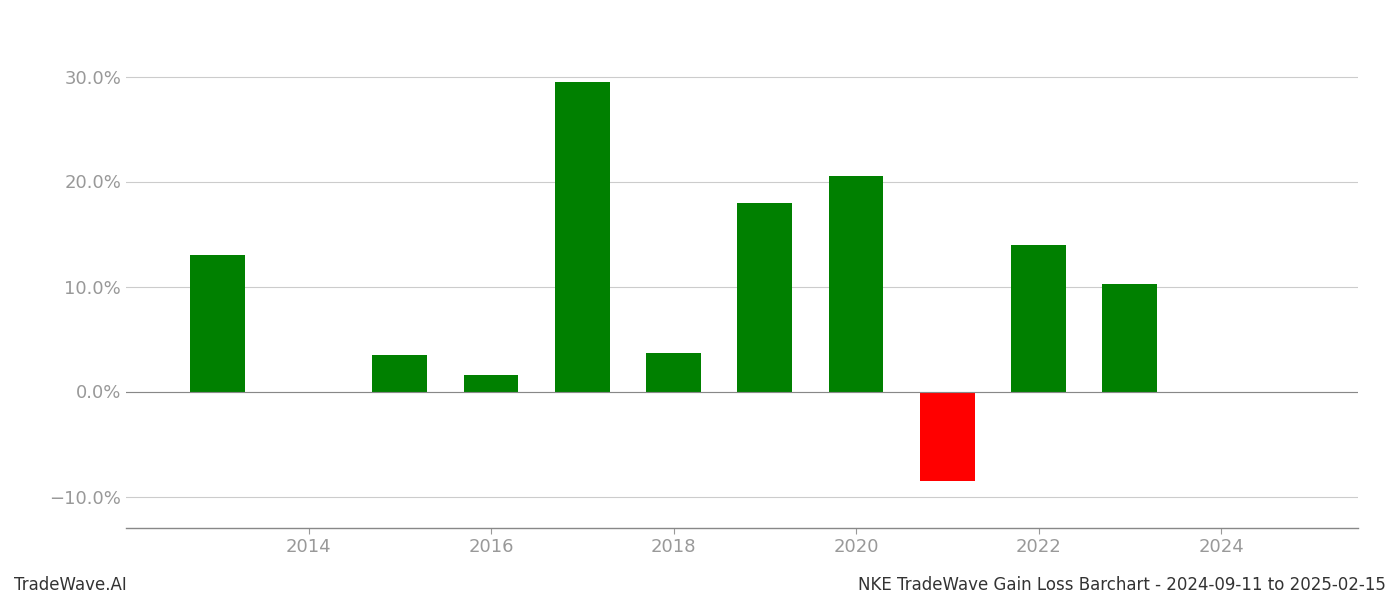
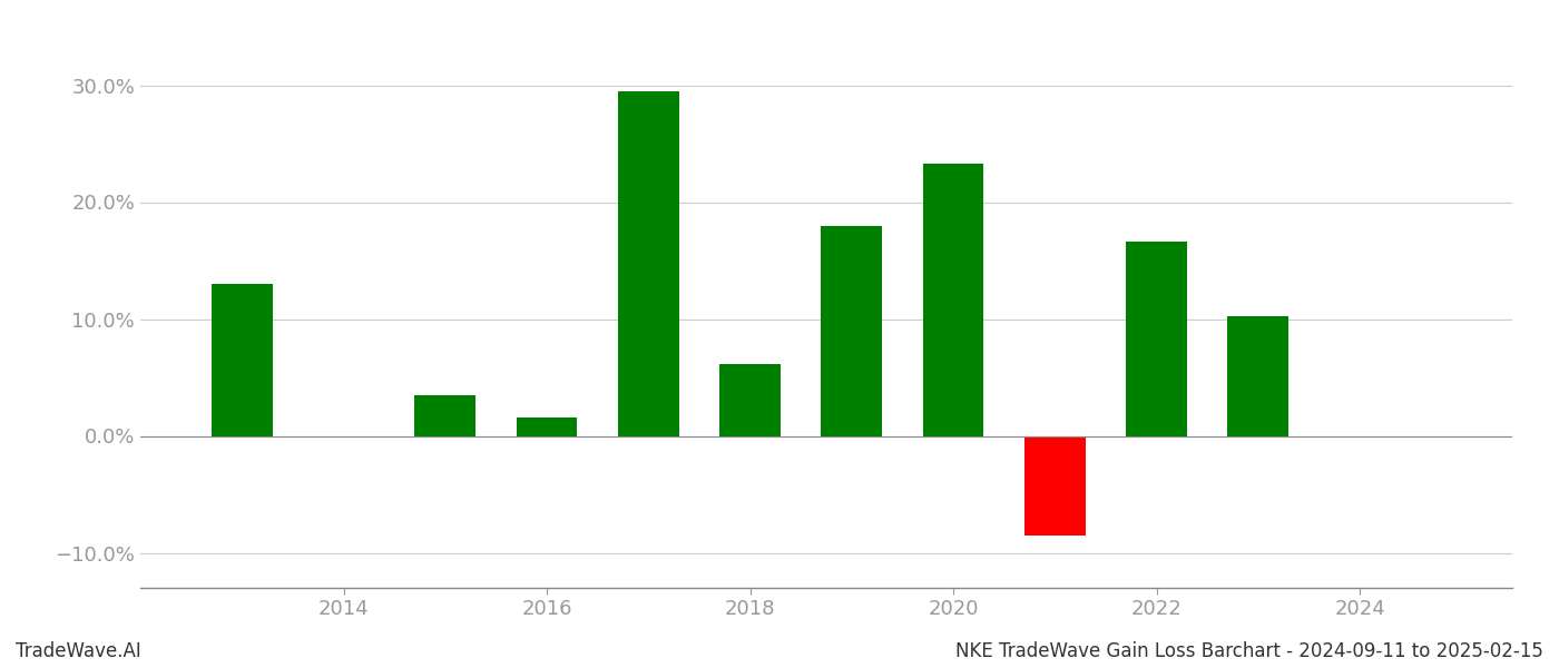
2018: 3.7% -> 6.1%
2020: 20.5% -> 23.3%
2022: 14.0% -> 16.6%
